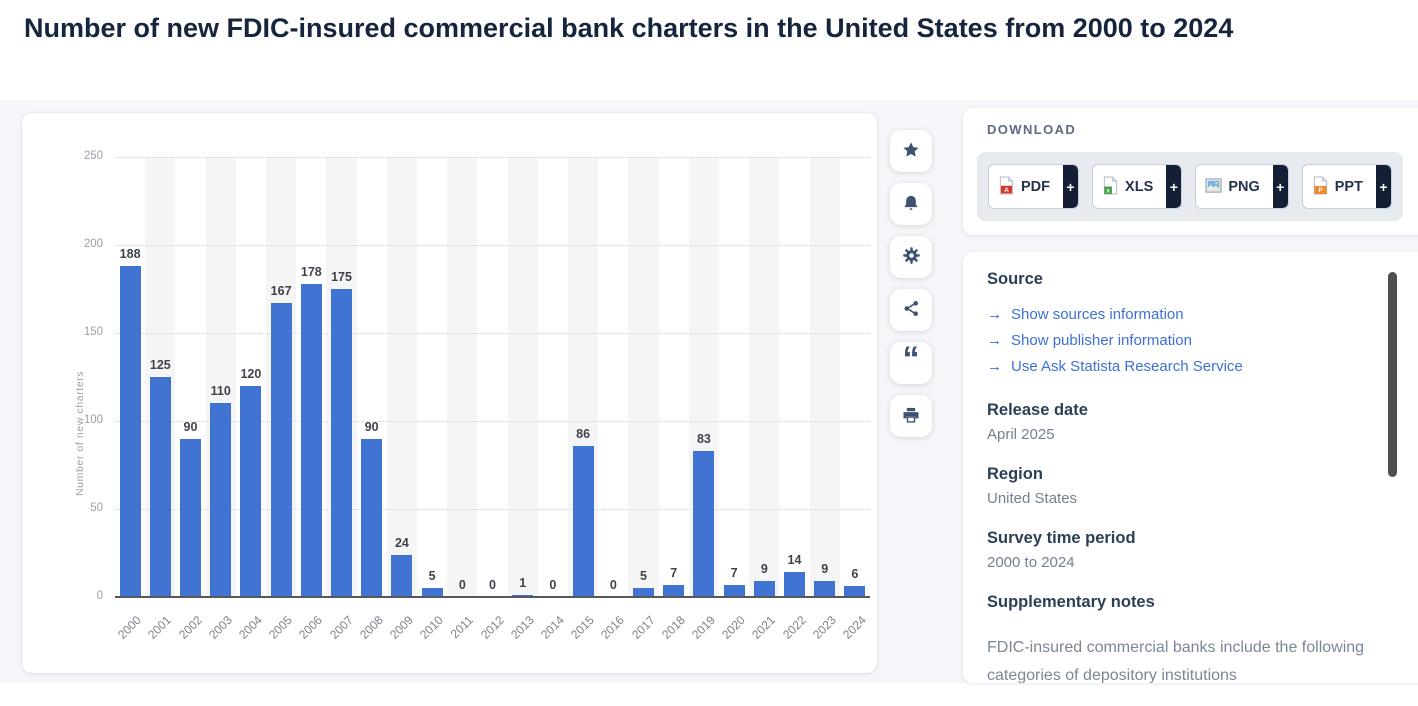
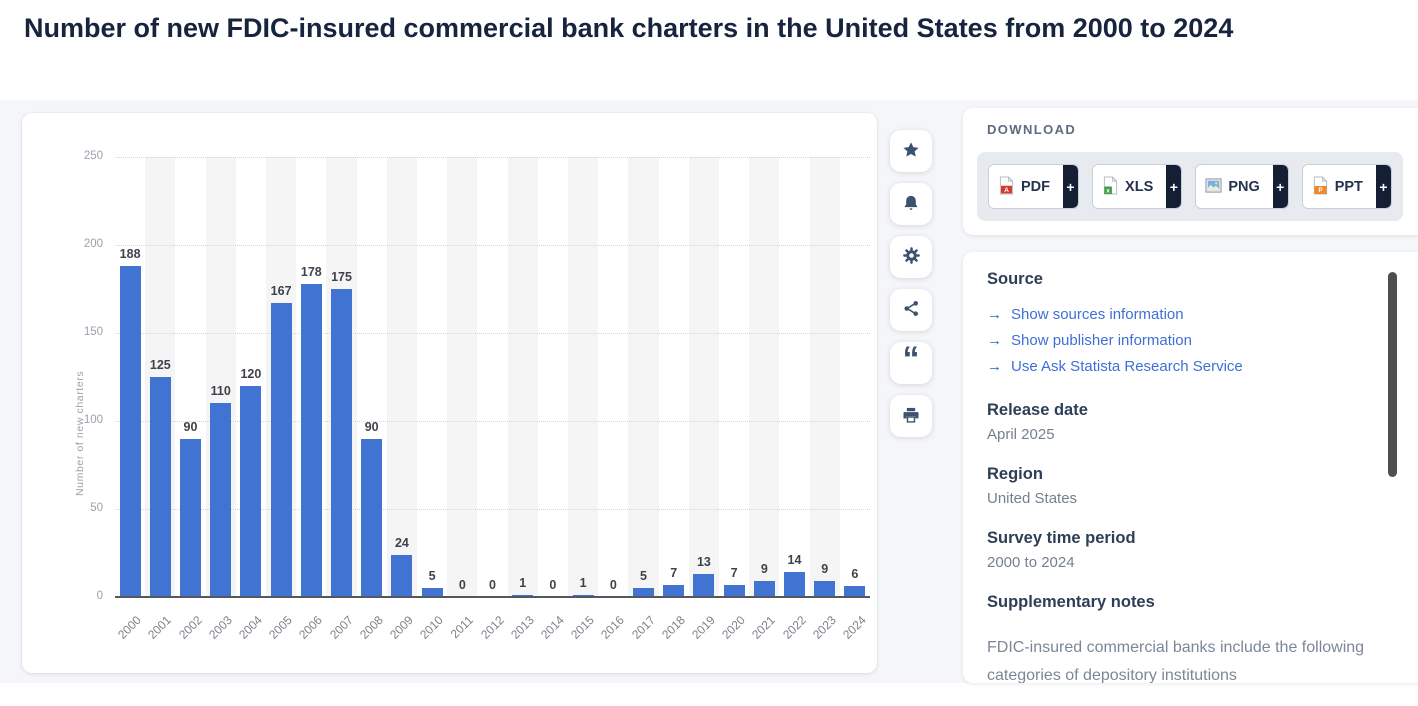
2015: 86 -> 1
2019: 83 -> 13
